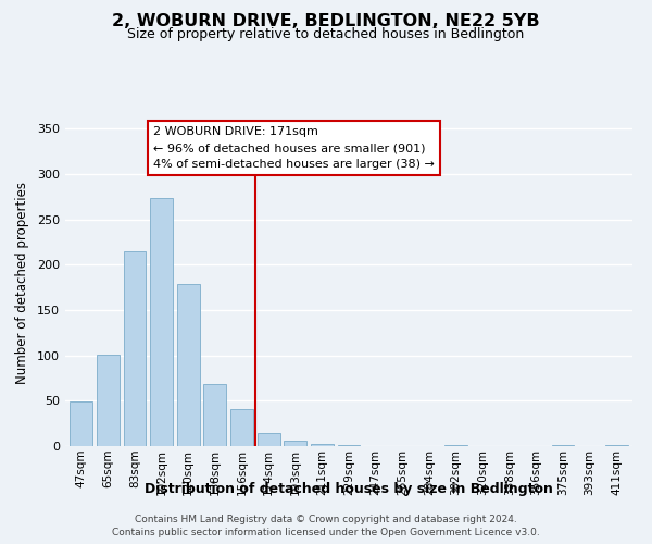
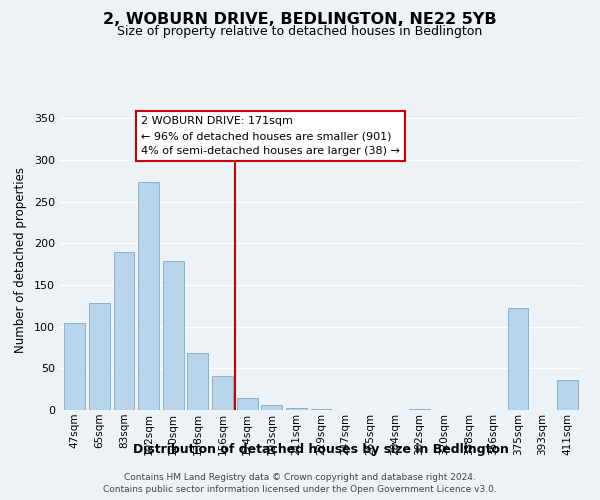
47sqm: 49 -> 104
65sqm: 101 -> 128
83sqm: 215 -> 190
375sqm: 1 -> 122
411sqm: 1 -> 36
